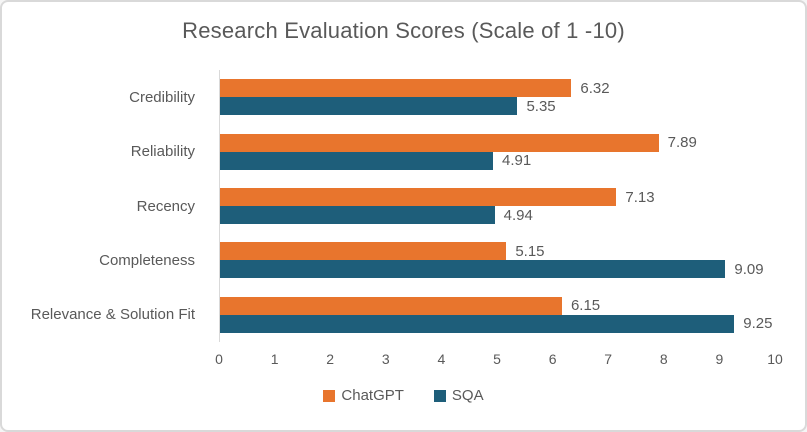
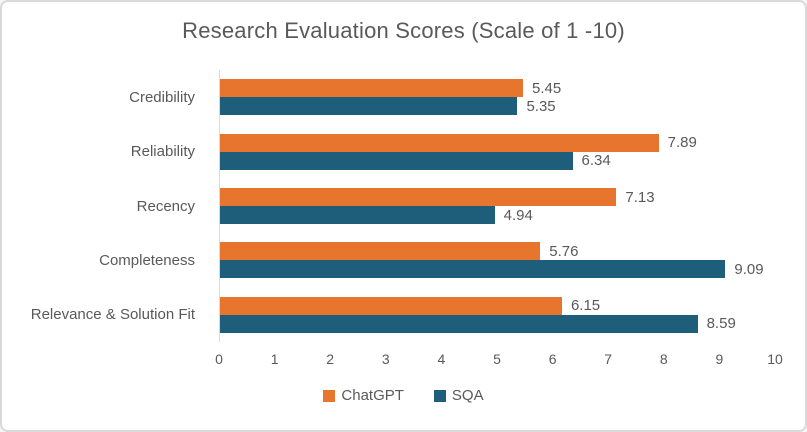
ChatGPT/Credibility: 6.32 -> 5.45
SQA/Reliability: 4.91 -> 6.34
ChatGPT/Completeness: 5.15 -> 5.76
SQA/Relevance & Solution Fit: 9.25 -> 8.59
